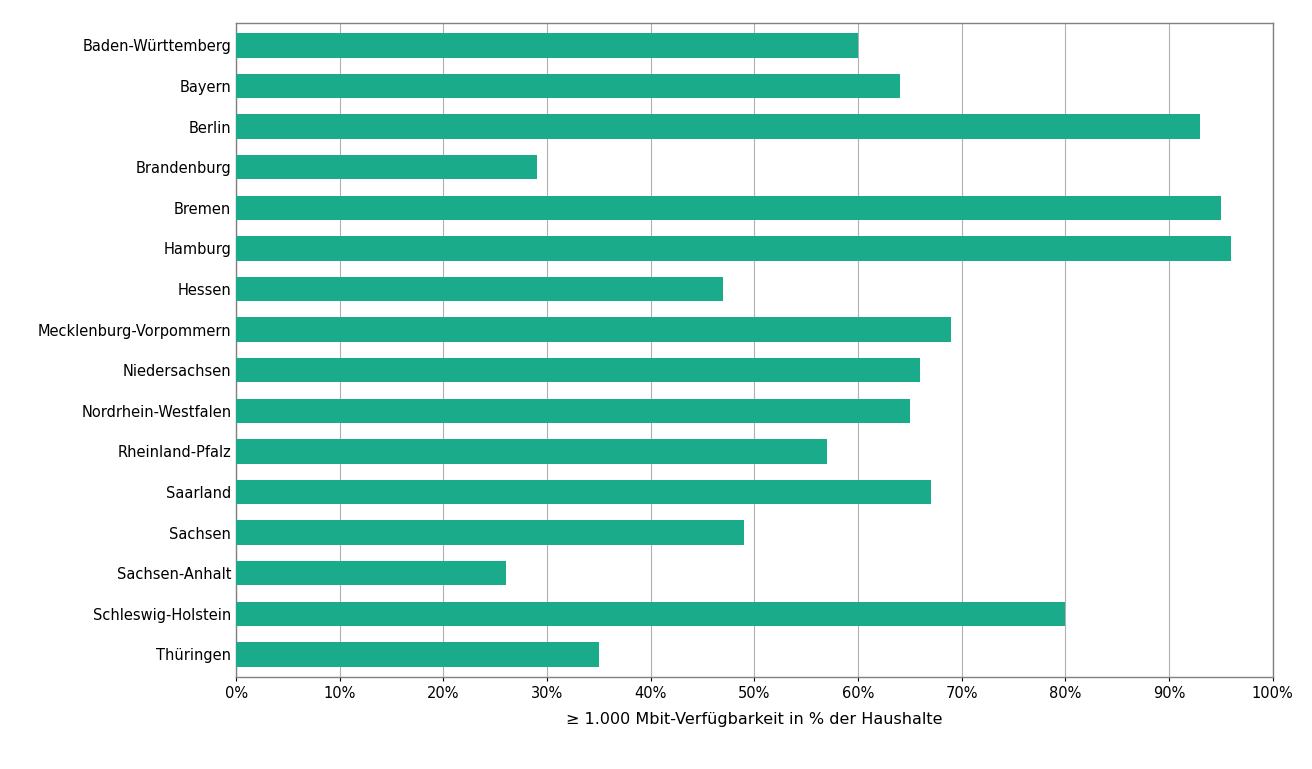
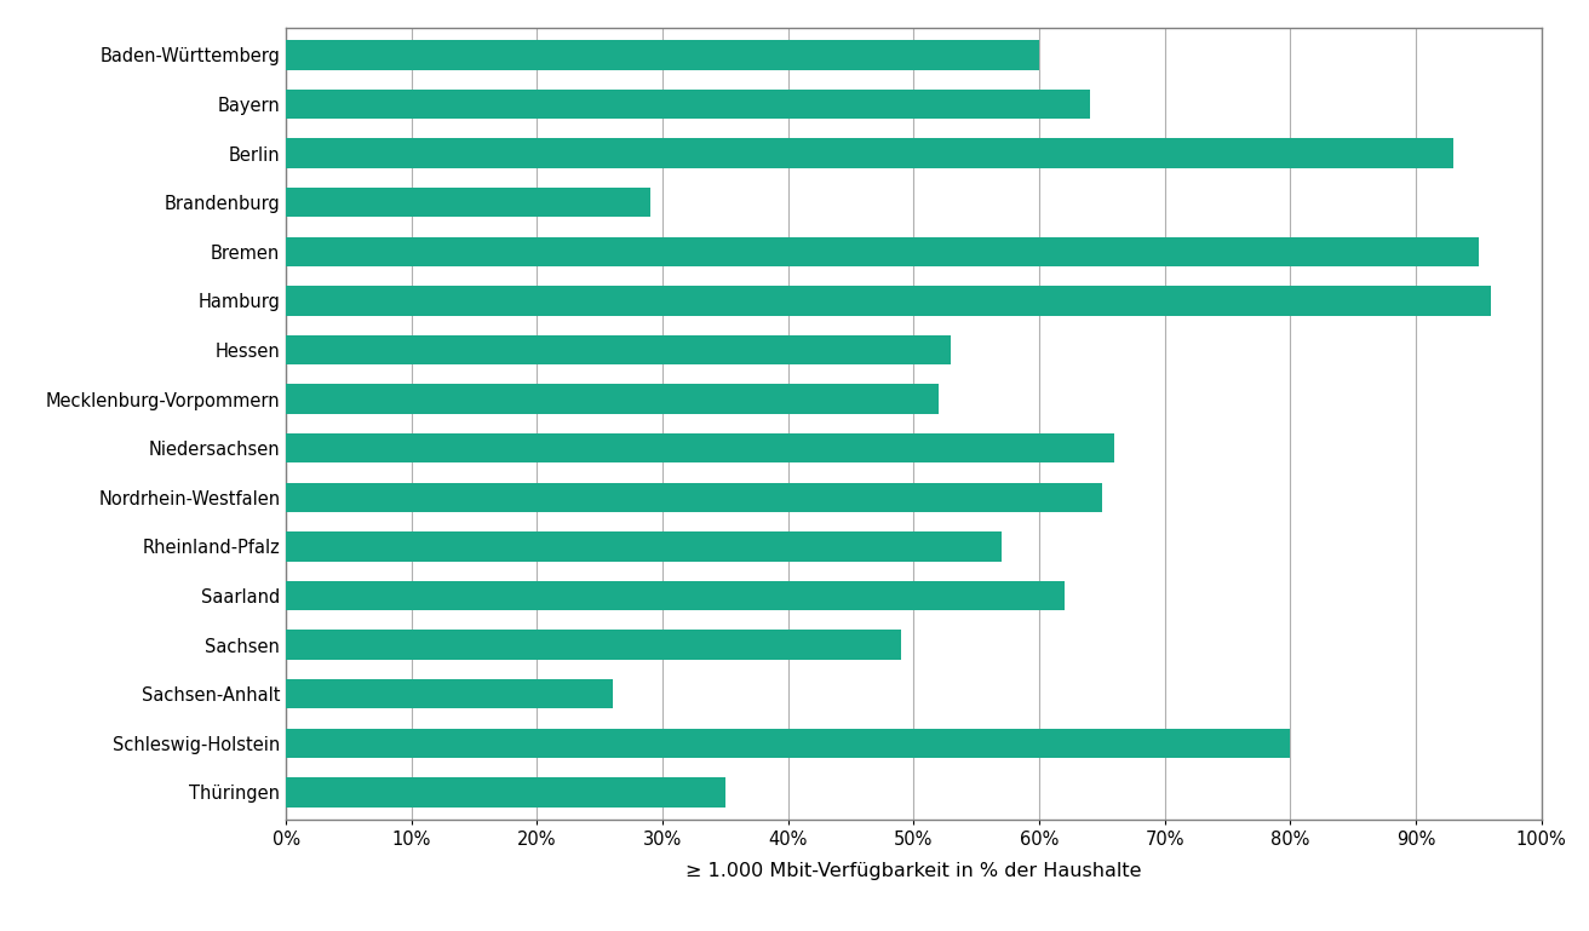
Hessen: 47% -> 53%
Mecklenburg-Vorpommern: 69% -> 52%
Saarland: 67% -> 62%
